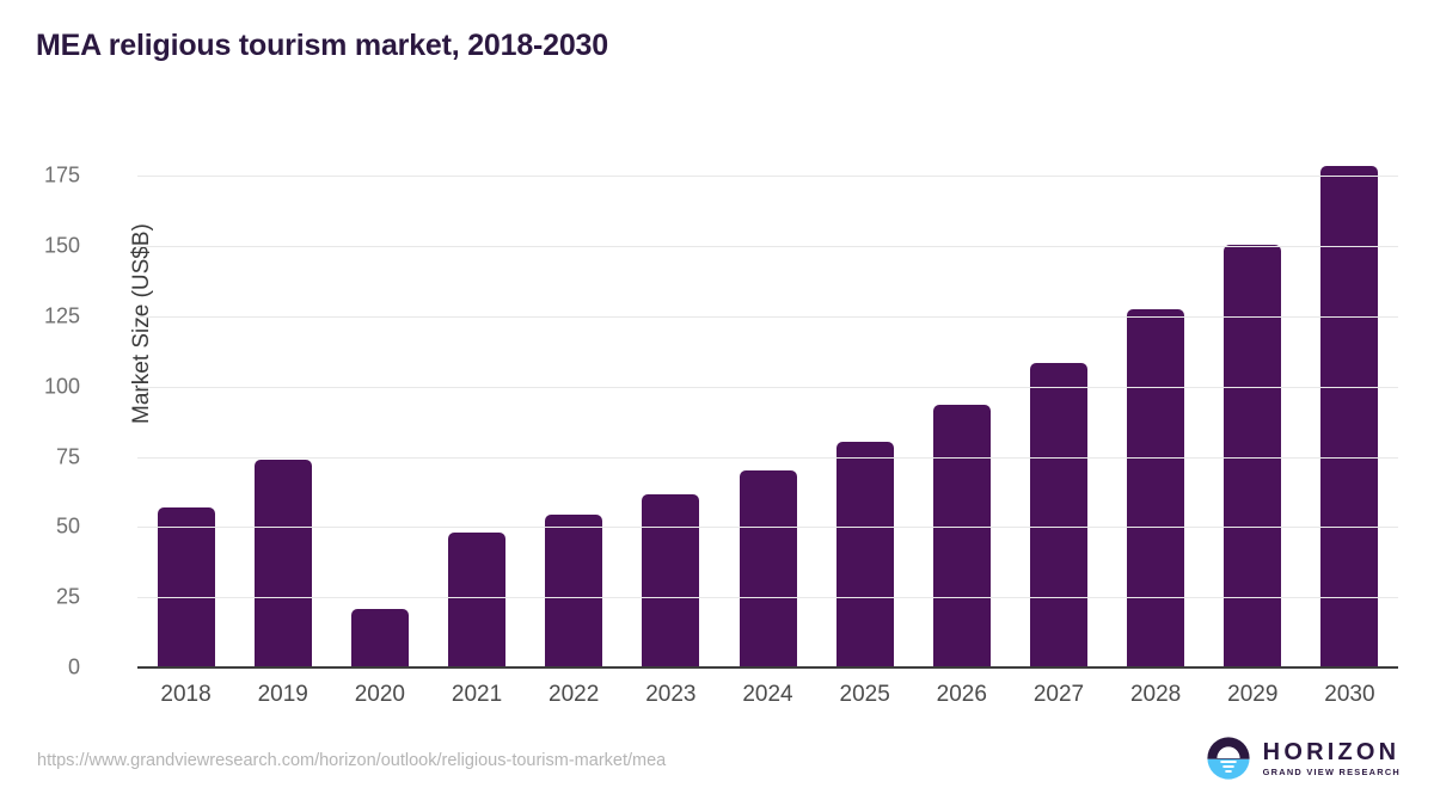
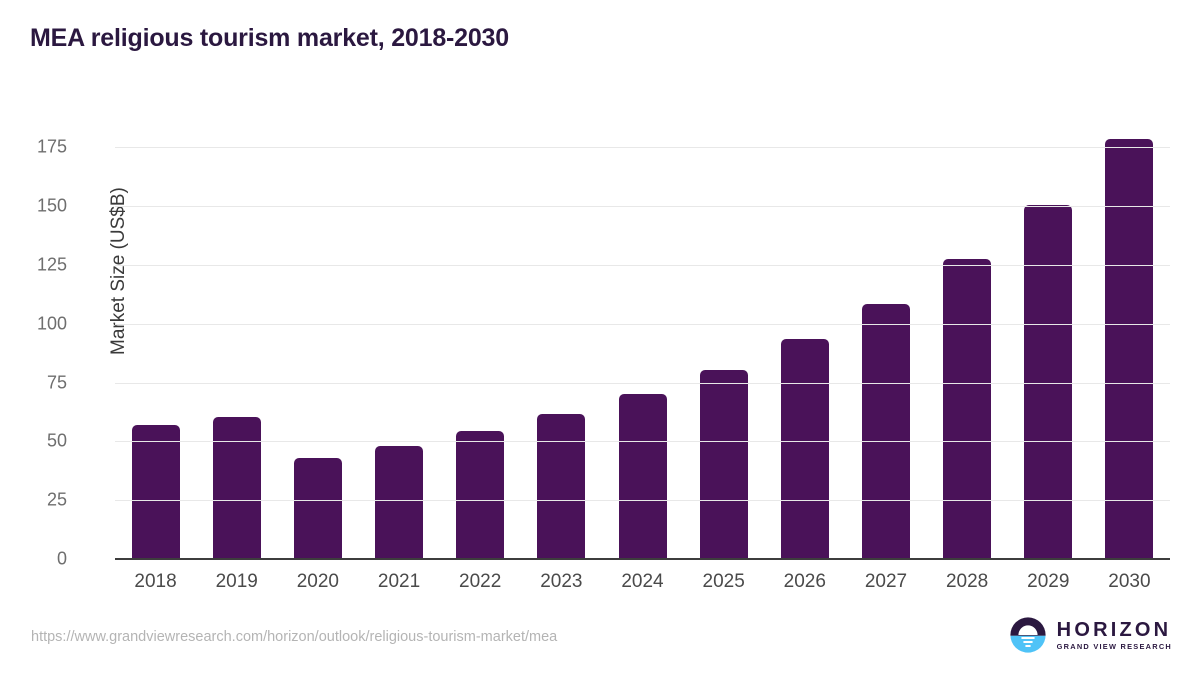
2019: 74 -> 60
2020: 21 -> 43
